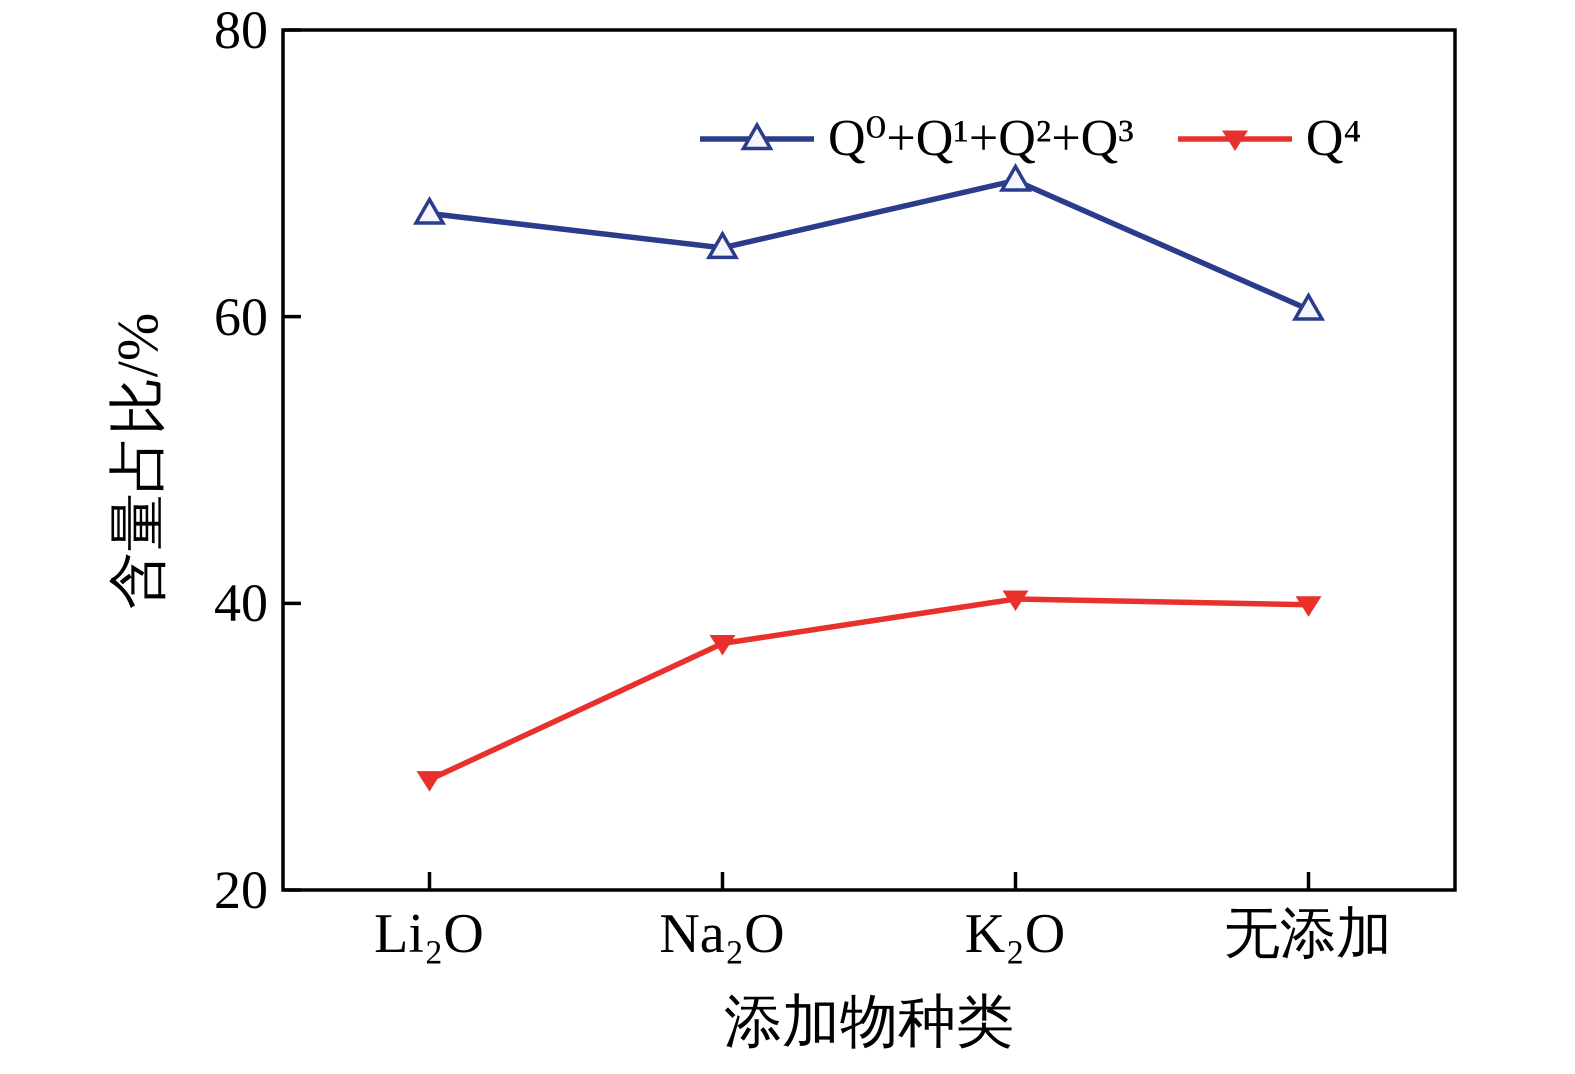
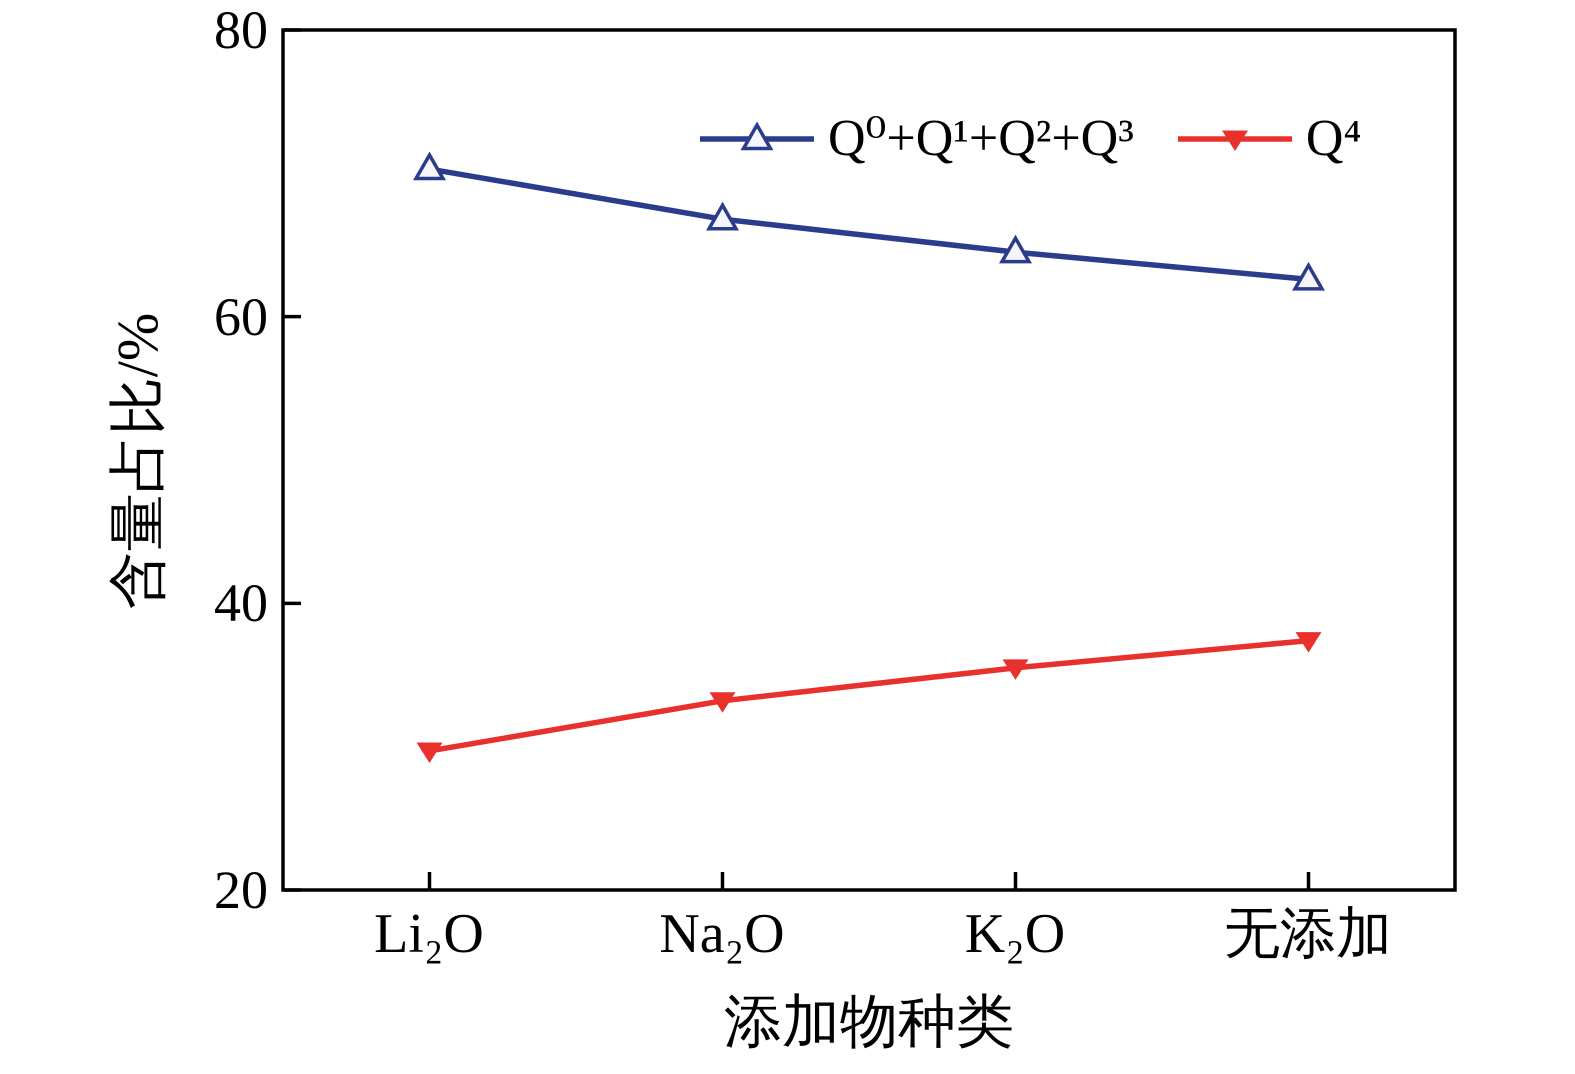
Q⁰+Q¹+Q²+Q³/Li₂O: 67.2 -> 70.3
Q⁴/Li₂O: 27.7 -> 29.7
Q⁰+Q¹+Q²+Q³/Na₂O: 64.8 -> 66.8
Q⁴/Na₂O: 37.2 -> 33.2
Q⁰+Q¹+Q²+Q³/K₂O: 69.5 -> 64.5
Q⁴/K₂O: 40.3 -> 35.5
Q⁰+Q¹+Q²+Q³/无添加: 60.5 -> 62.6
Q⁴/无添加: 39.9 -> 37.4
